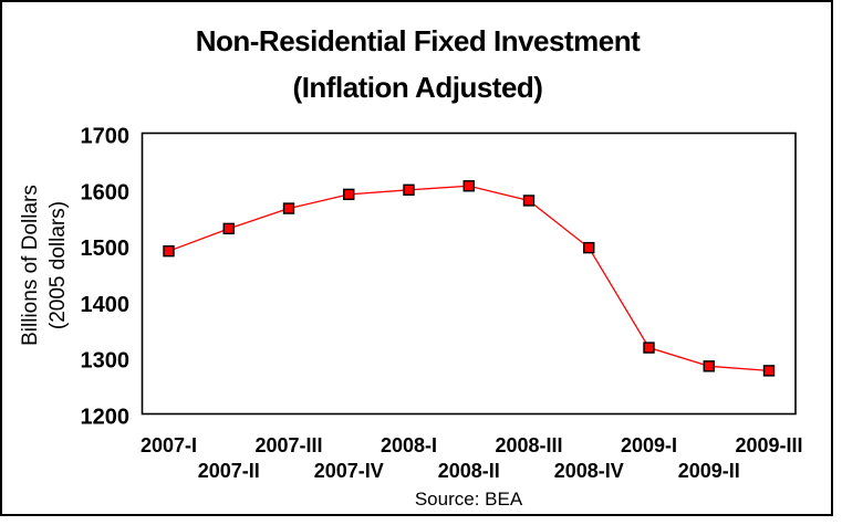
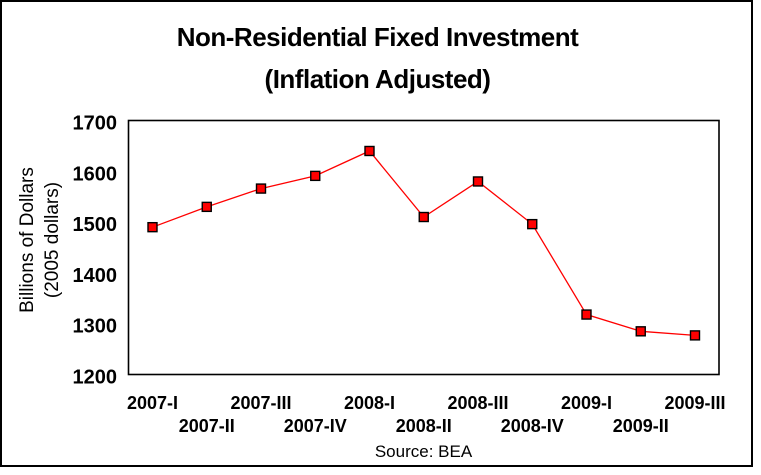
2008-I: 1600 -> 1640
2008-II: 1610 -> 1510
